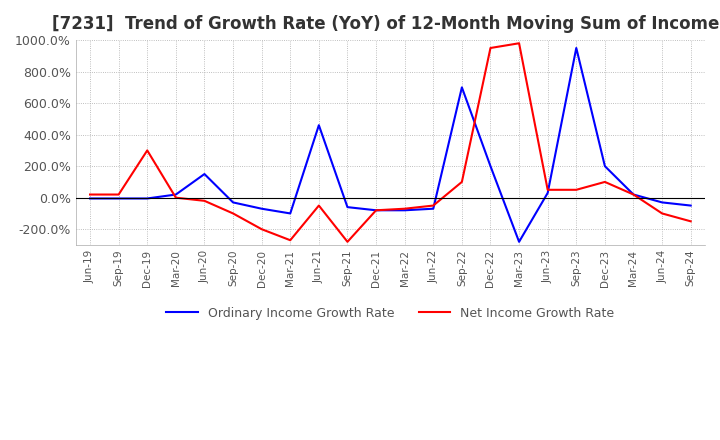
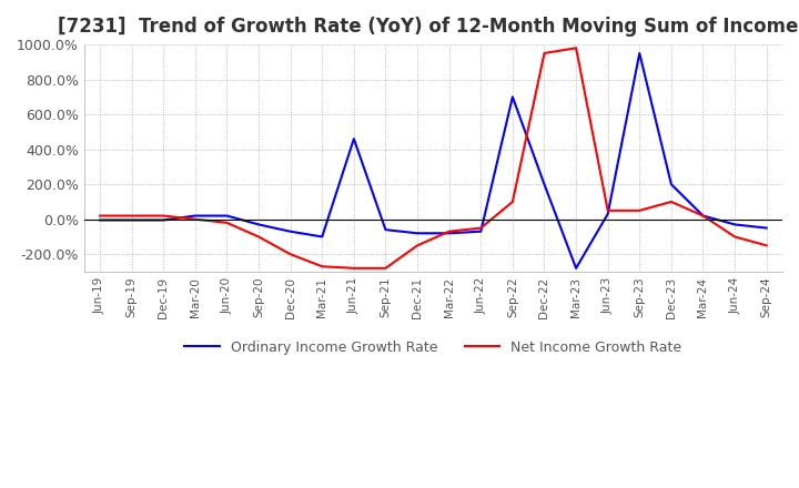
Net Income Growth Rate/Dec-19: 300% -> 20%
Ordinary Income Growth Rate/Jun-20: 150% -> 20%
Net Income Growth Rate/Jun-21: -50% -> -280%
Net Income Growth Rate/Dec-21: -80% -> -150%
